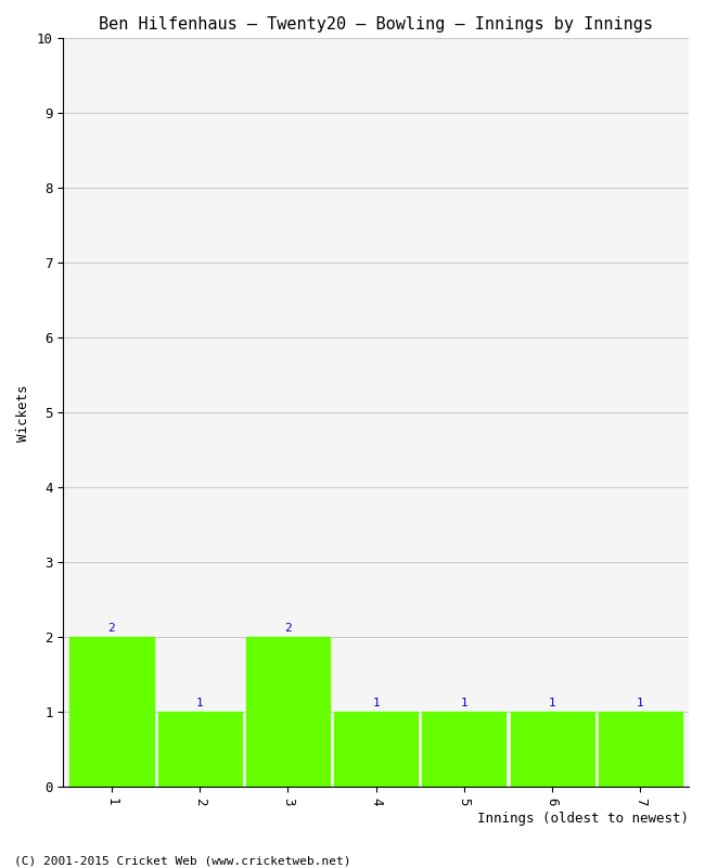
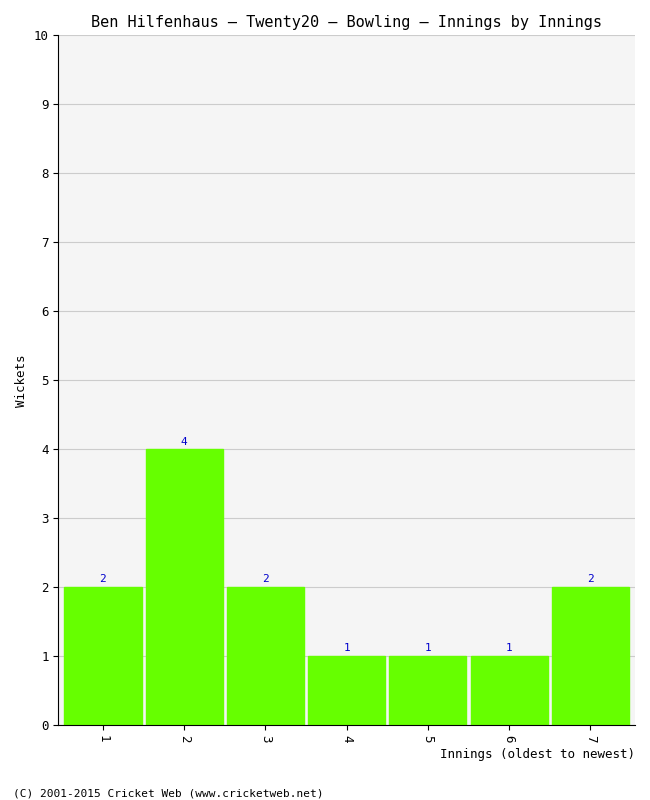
2: 1 -> 4
7: 1 -> 2
